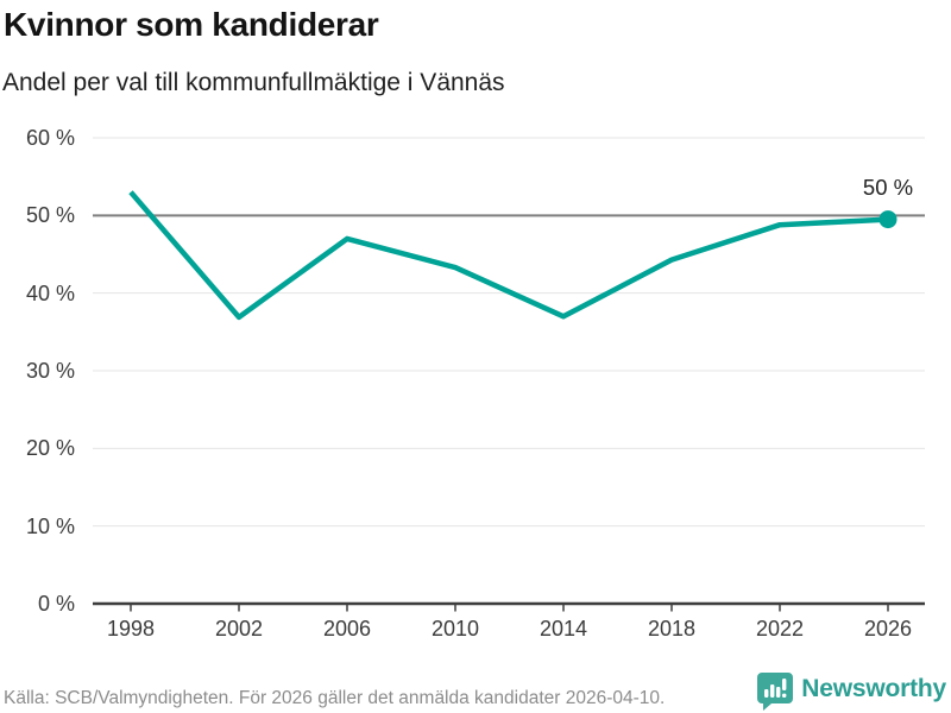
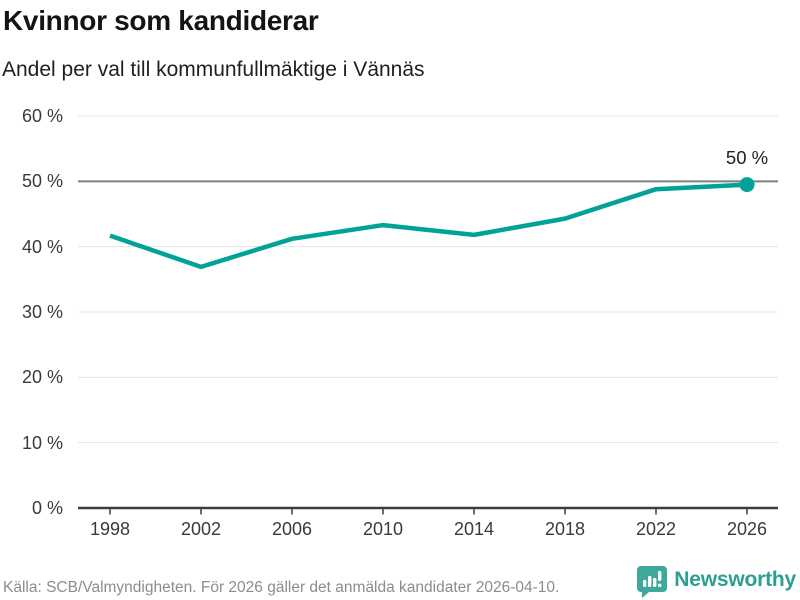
1998: 53% -> 42%
2006: 47% -> 41%
2014: 37% -> 42%
